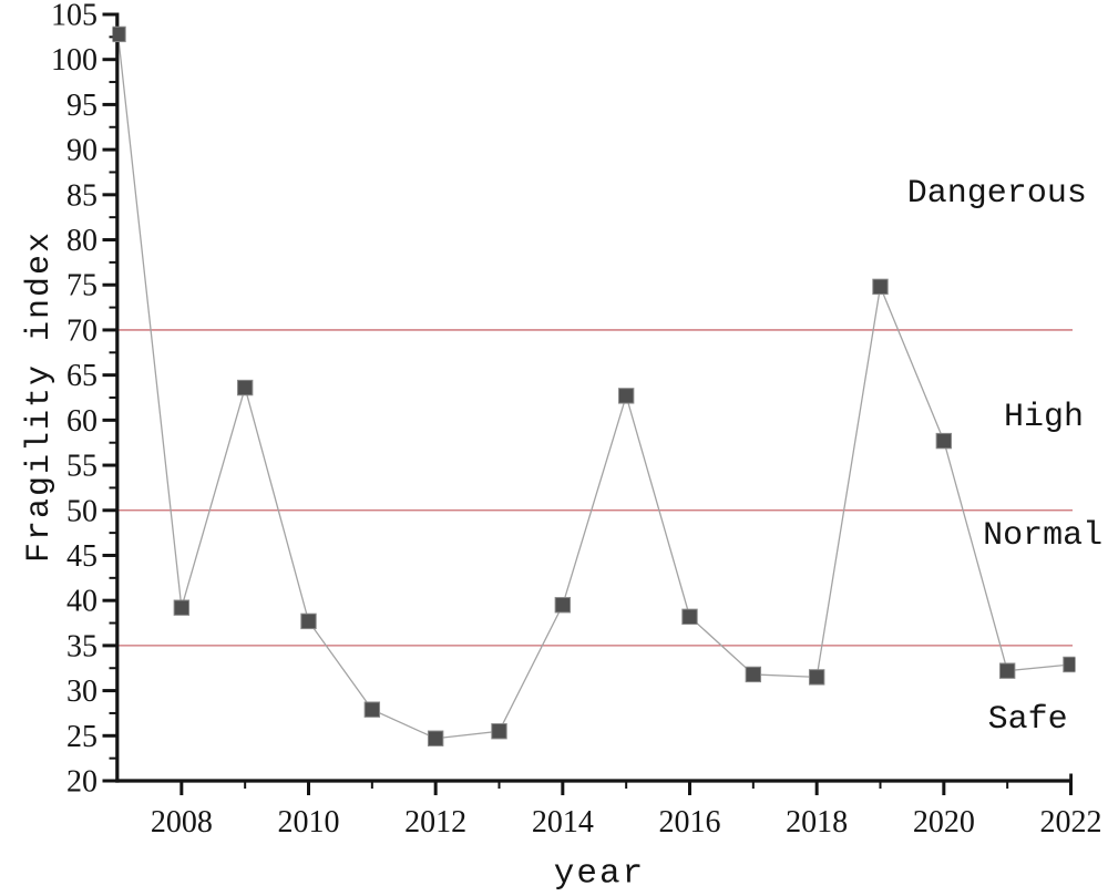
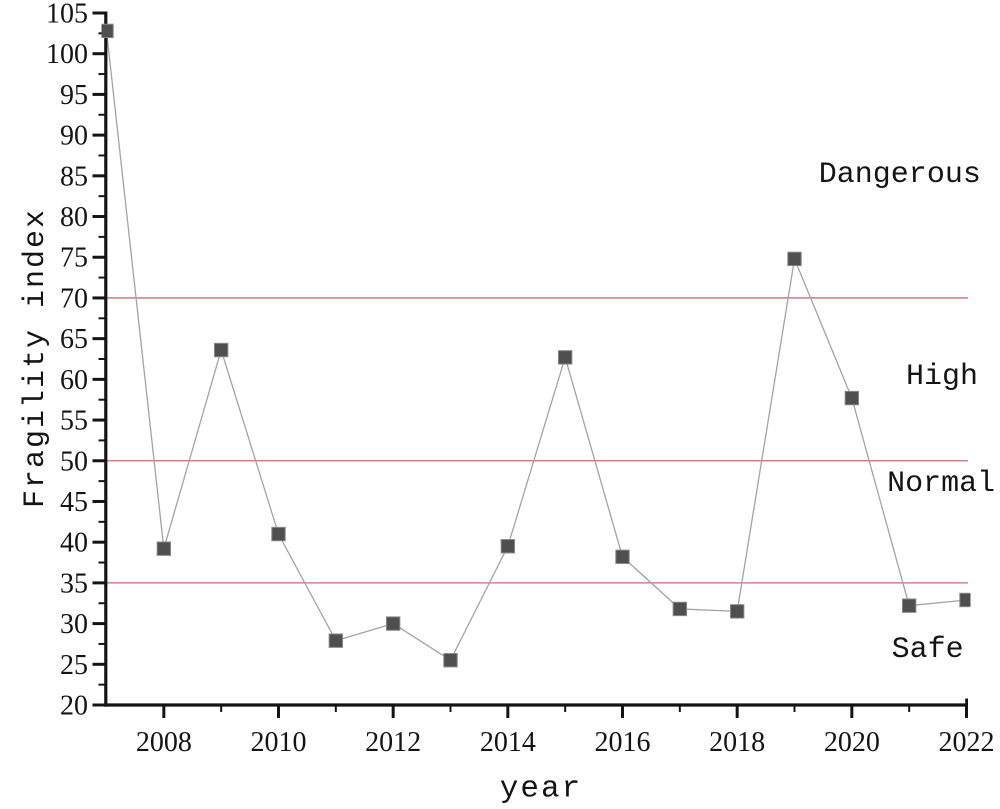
2010: 38 -> 41
2012: 25 -> 30
